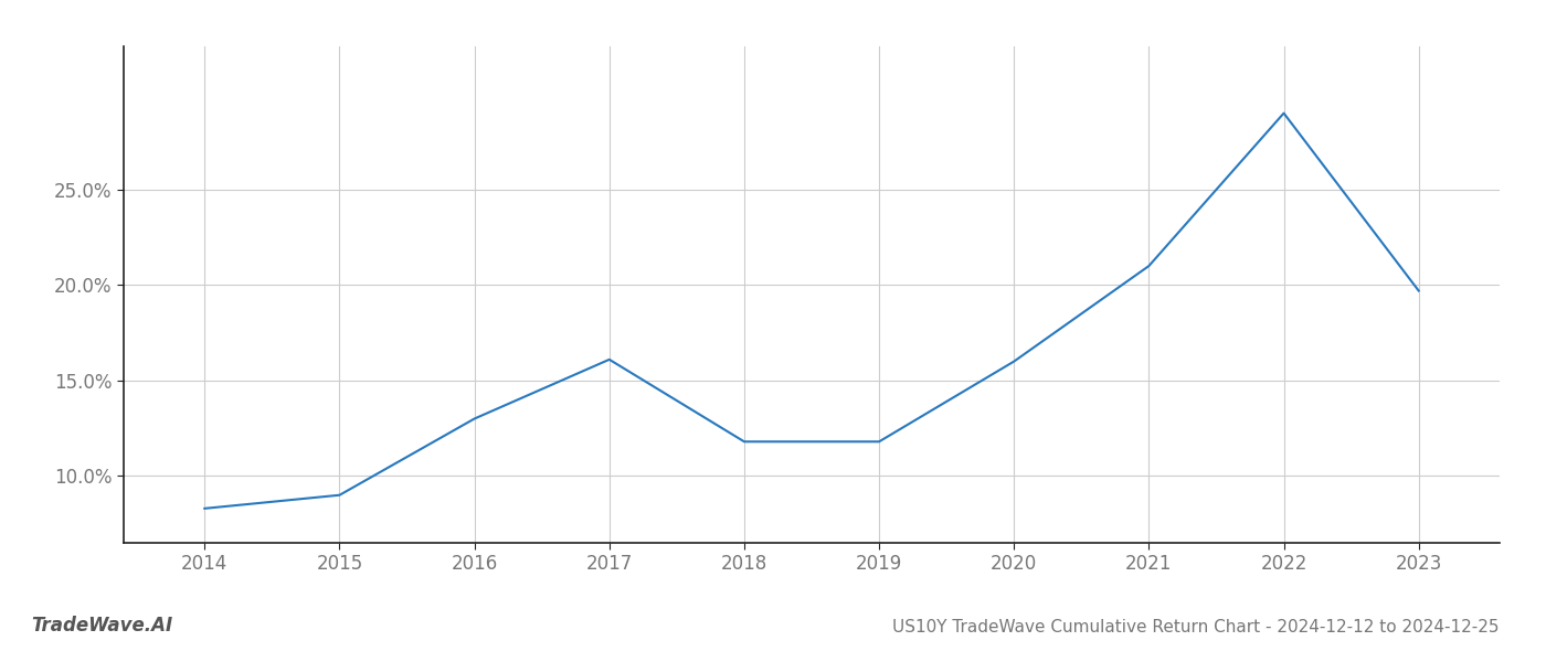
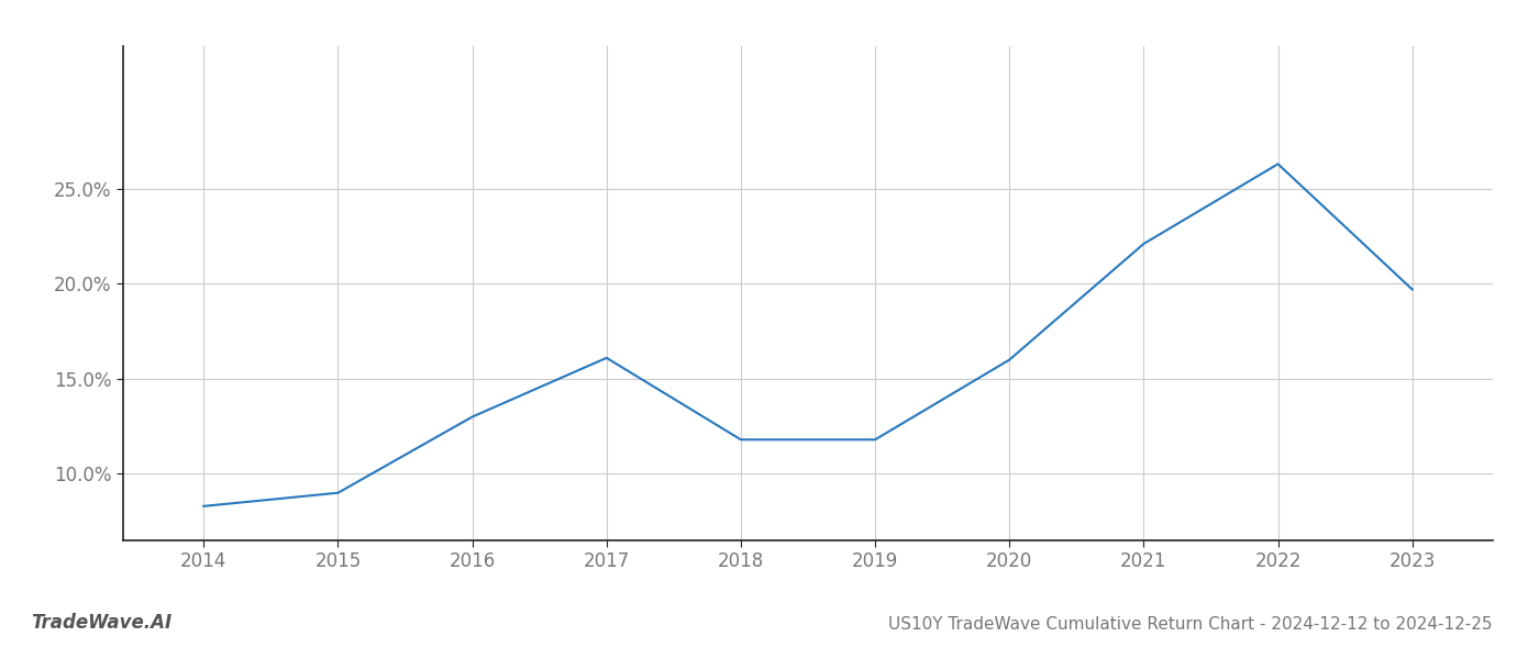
2021: 21.0% -> 22.1%
2022: 29.0% -> 26.3%
